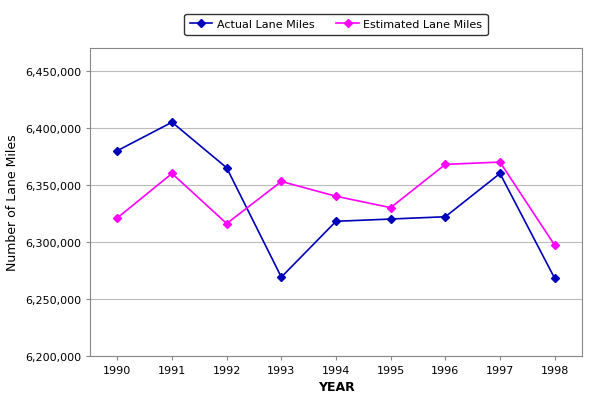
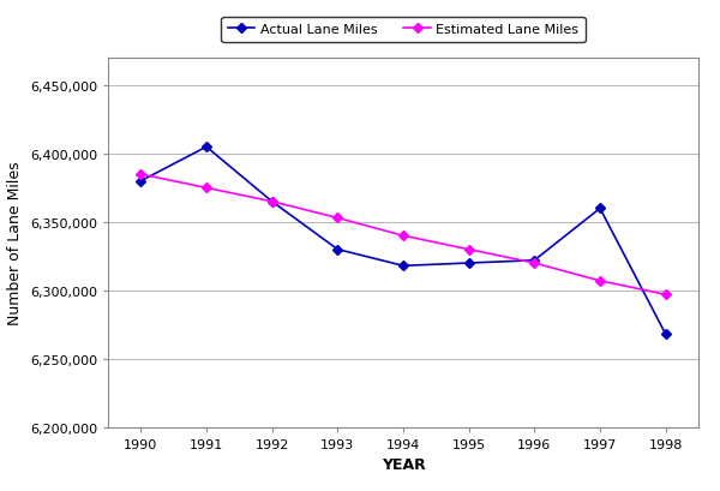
Estimated Lane Miles/1990: 6,321,000 -> 6,385,000
Estimated Lane Miles/1991: 6,360,000 -> 6,375,000
Estimated Lane Miles/1992: 6,316,000 -> 6,365,000
Actual Lane Miles/1993: 6,269,000 -> 6,330,000
Estimated Lane Miles/1996: 6,368,000 -> 6,320,000
Estimated Lane Miles/1997: 6,370,000 -> 6,307,000
